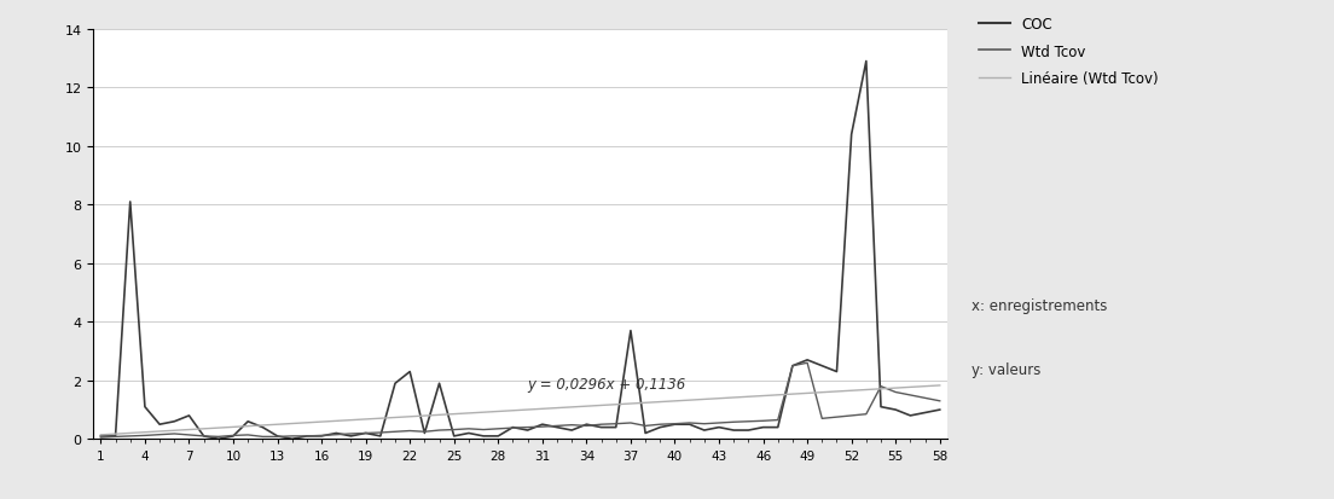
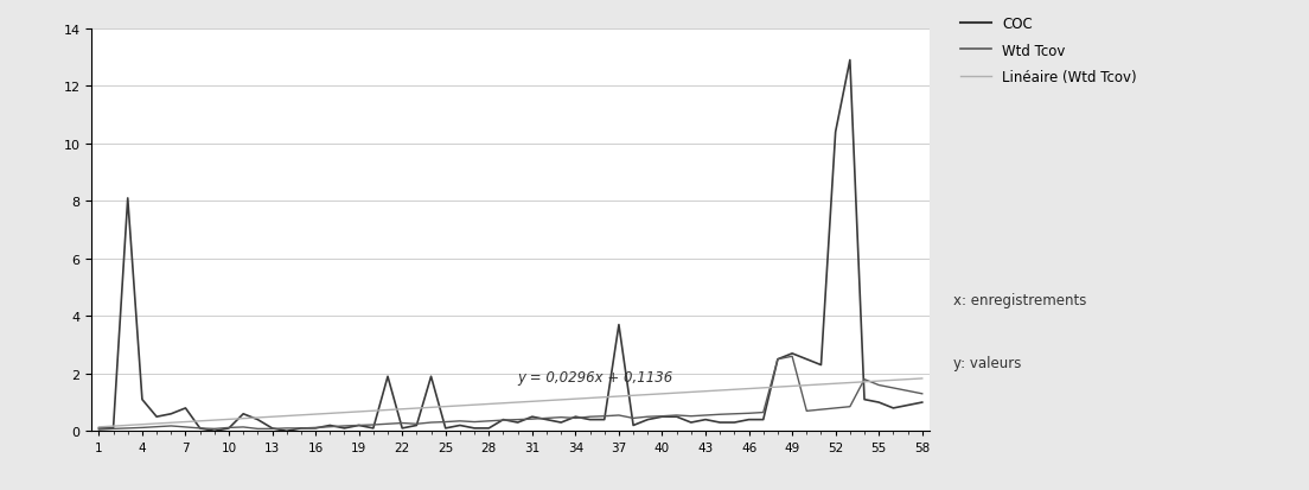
COC/22: 2.3 -> 0.1
